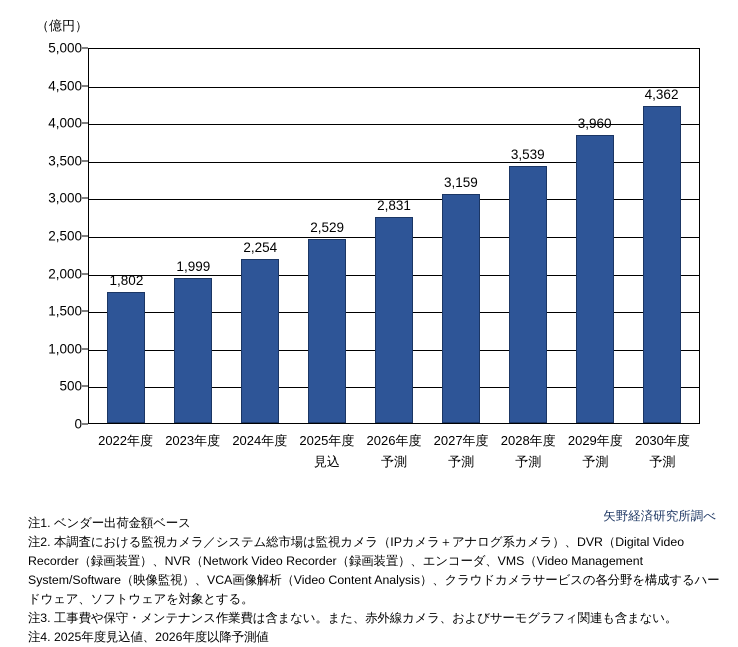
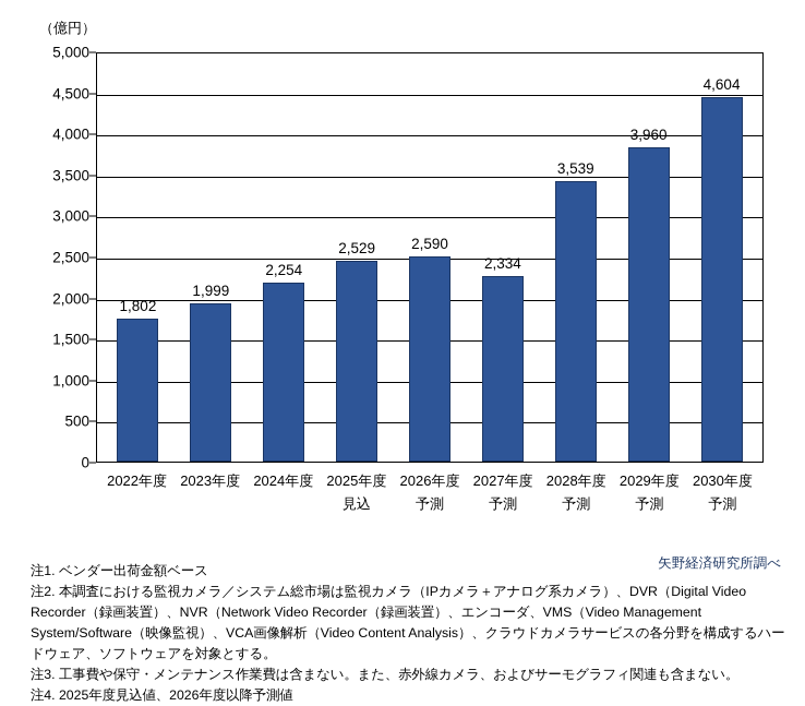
2026年度: 2,831 -> 2,590
2027年度: 3,159 -> 2,334
2030年度: 4,362 -> 4,604
